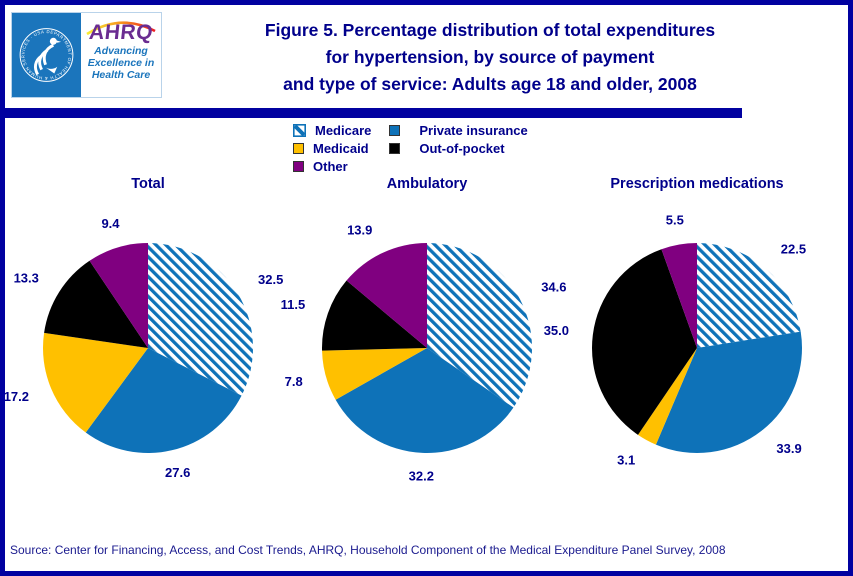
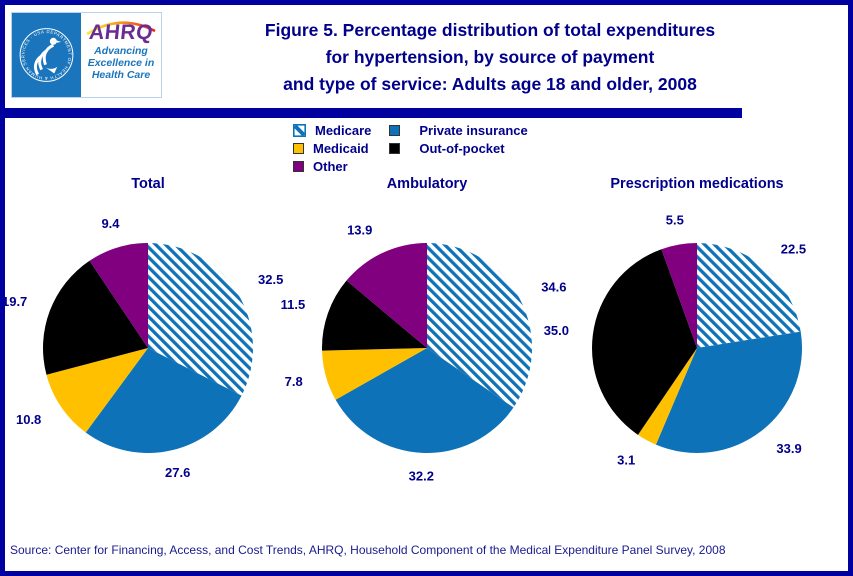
Total/Medicaid: 17.2 -> 10.8
Total/Out-of-pocket: 13.3 -> 19.7
